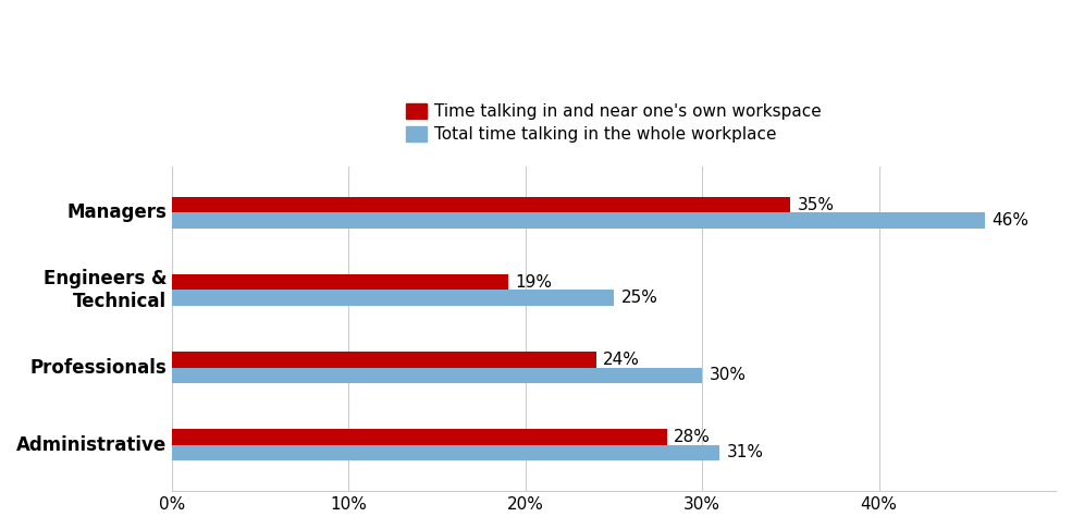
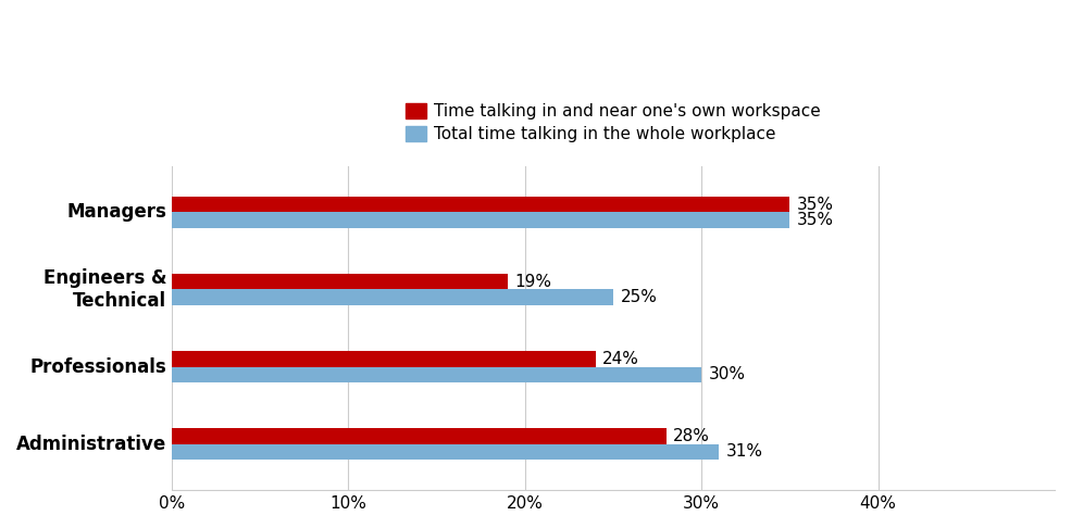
Total time talking in the whole workplace/Managers: 46% -> 35%
